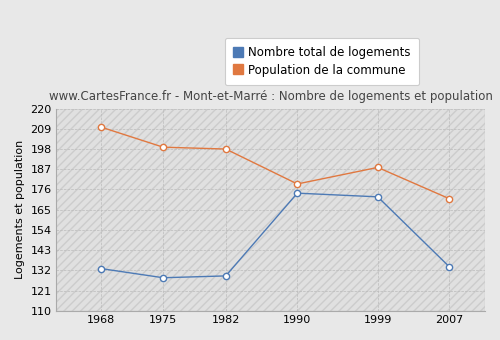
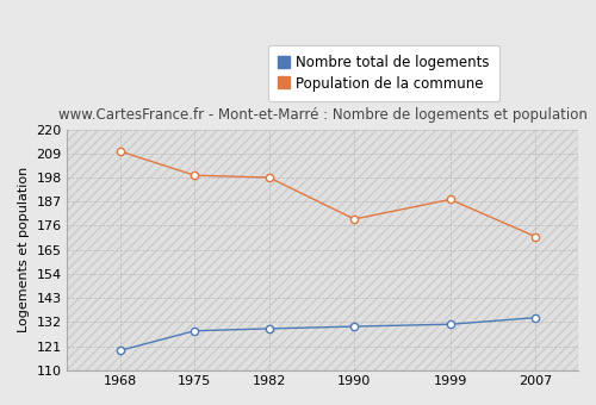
Nombre total de logements/1968: 133 -> 119
Nombre total de logements/1990: 174 -> 130
Nombre total de logements/1999: 172 -> 131
